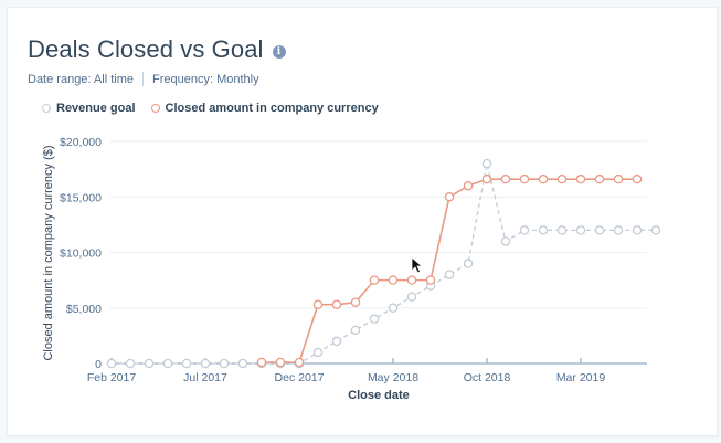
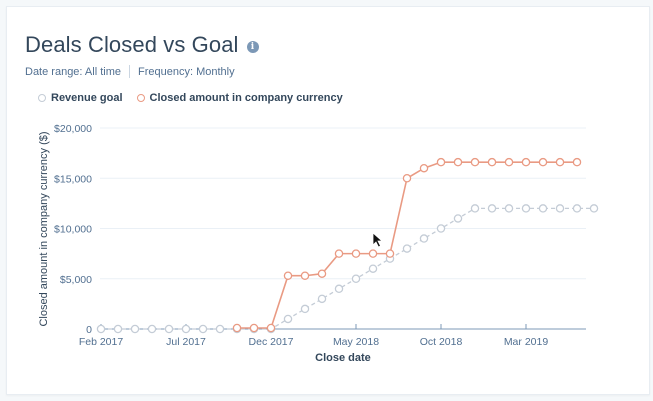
Revenue goal/Oct 2018: $18000 -> $10000
